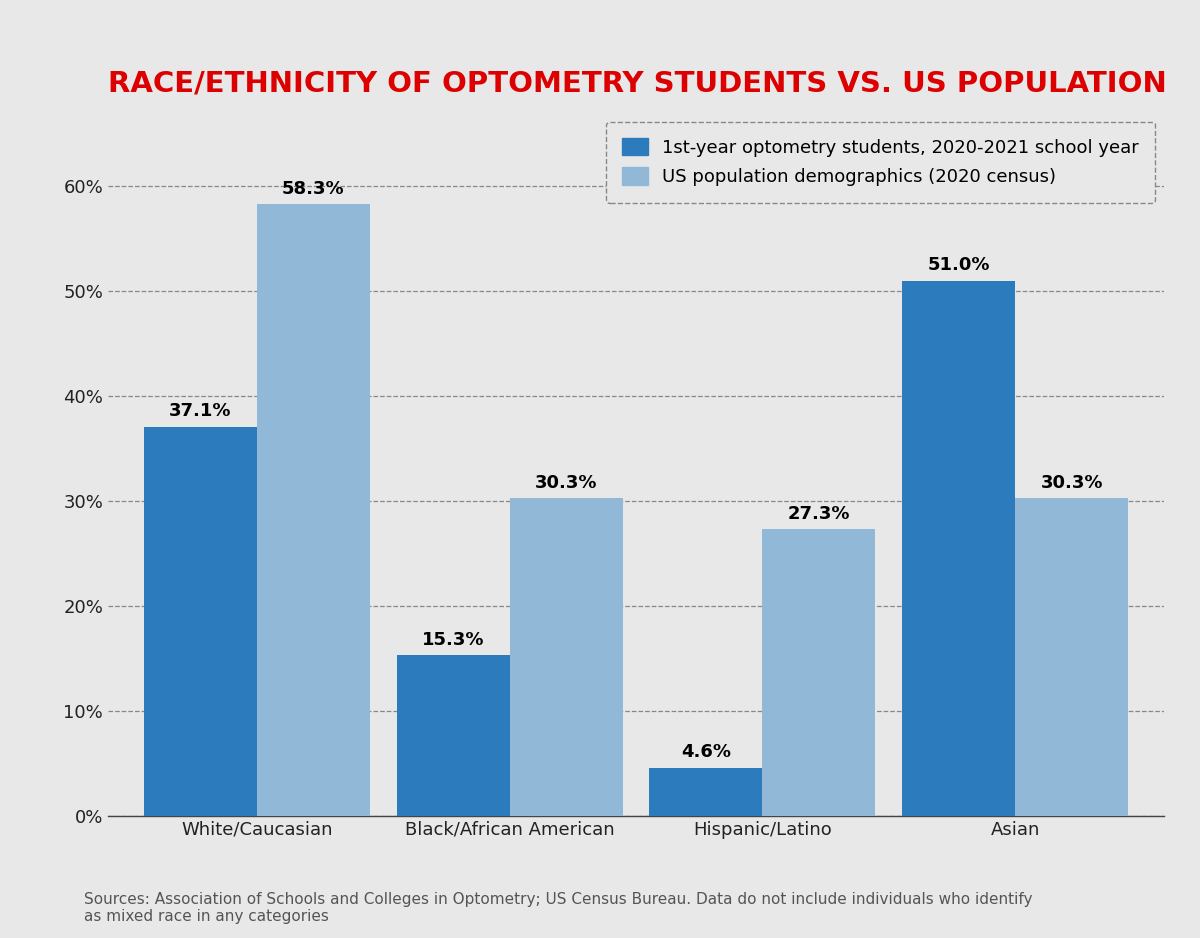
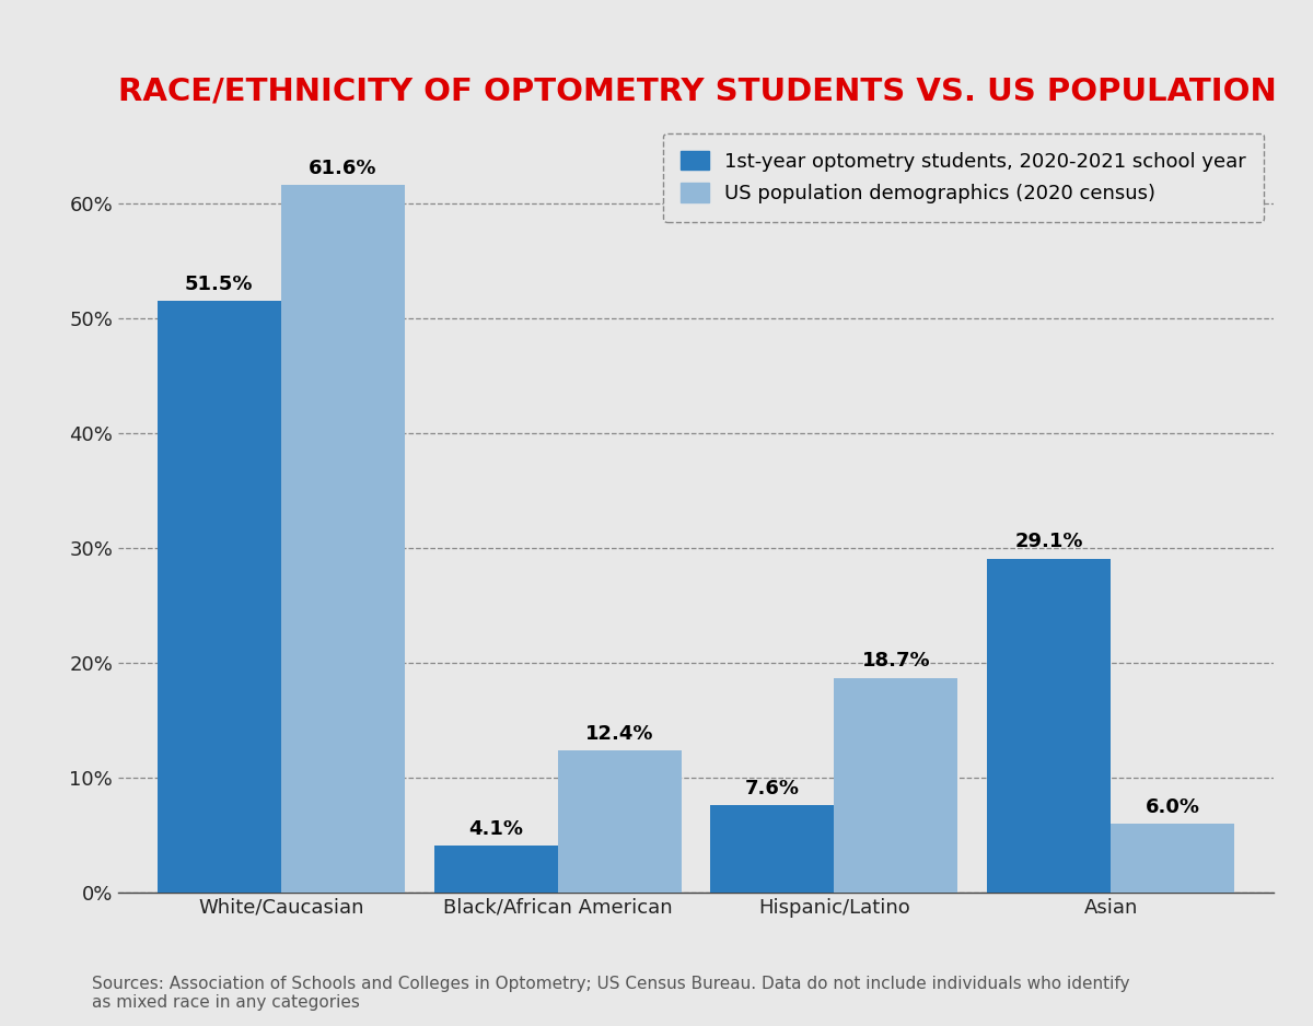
1st-year optometry students, 2020-2021 school year/White/Caucasian: 37.1% -> 51.5%
US population demographics (2020 census)/White/Caucasian: 58.3% -> 61.6%
1st-year optometry students, 2020-2021 school year/Black/African American: 15.3% -> 4.1%
US population demographics (2020 census)/Black/African American: 30.3% -> 12.4%
1st-year optometry students, 2020-2021 school year/Hispanic/Latino: 4.6% -> 7.6%
US population demographics (2020 census)/Hispanic/Latino: 27.3% -> 18.7%
1st-year optometry students, 2020-2021 school year/Asian: 51.0% -> 29.1%
US population demographics (2020 census)/Asian: 30.3% -> 6.0%
